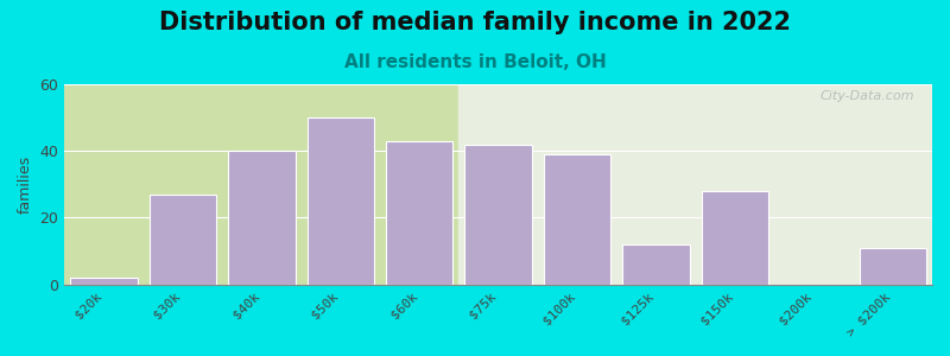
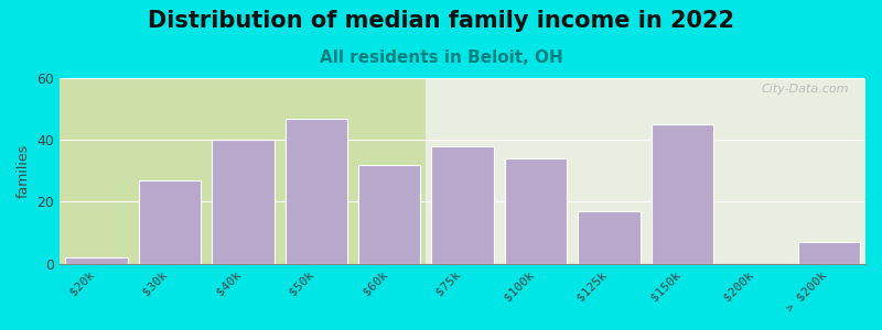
$50k: 50 -> 47
$60k: 43 -> 32
$75k: 42 -> 38
$100k: 39 -> 34
$125k: 12 -> 17
$150k: 28 -> 45
> $200k: 11 -> 7
